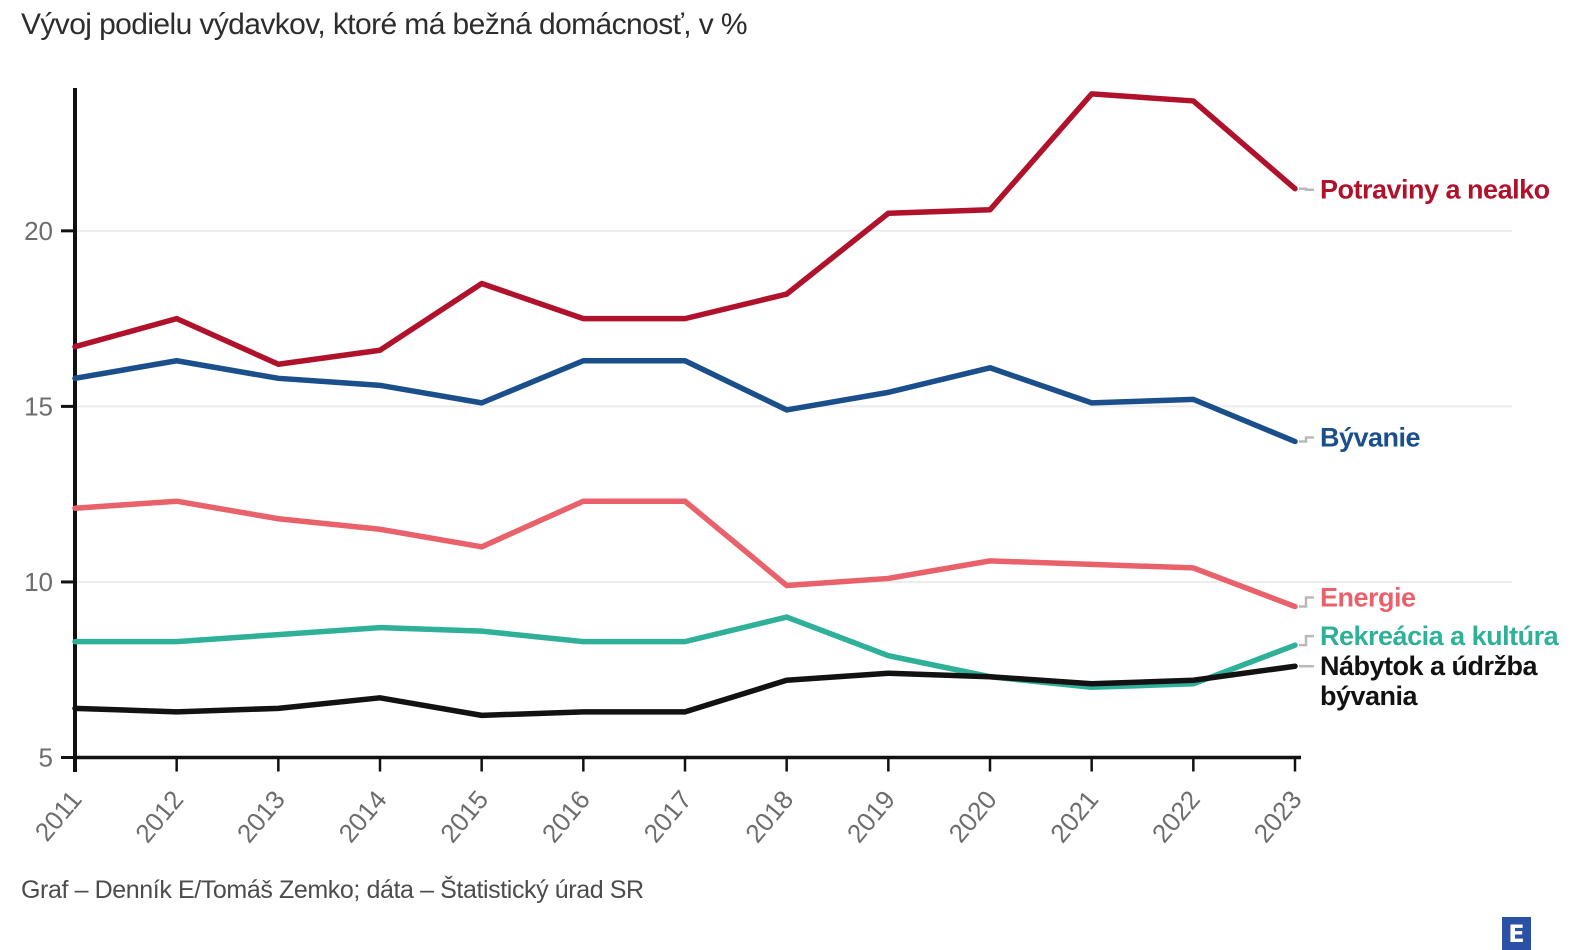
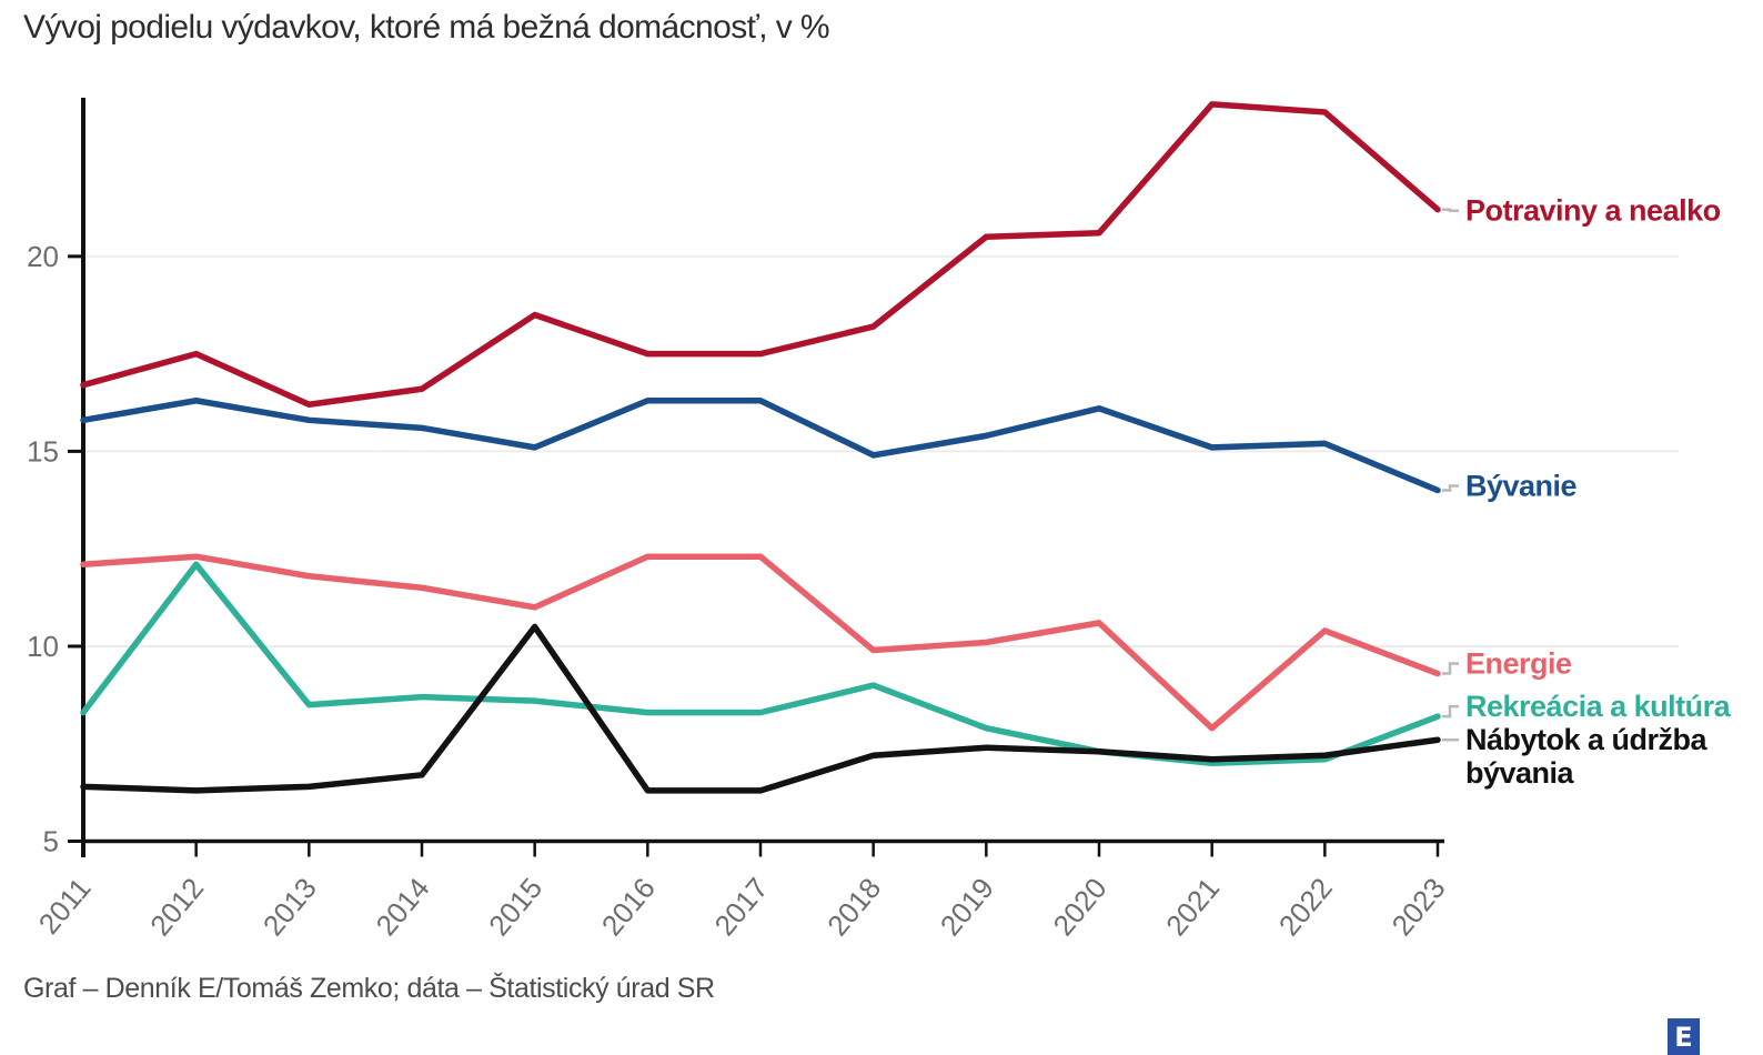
Rekreácia a kultúra/2012: 8.3 -> 12.1
Nábytok a údržba bývania/2015: 6.2 -> 10.5
Energie/2021: 10.5 -> 7.9
